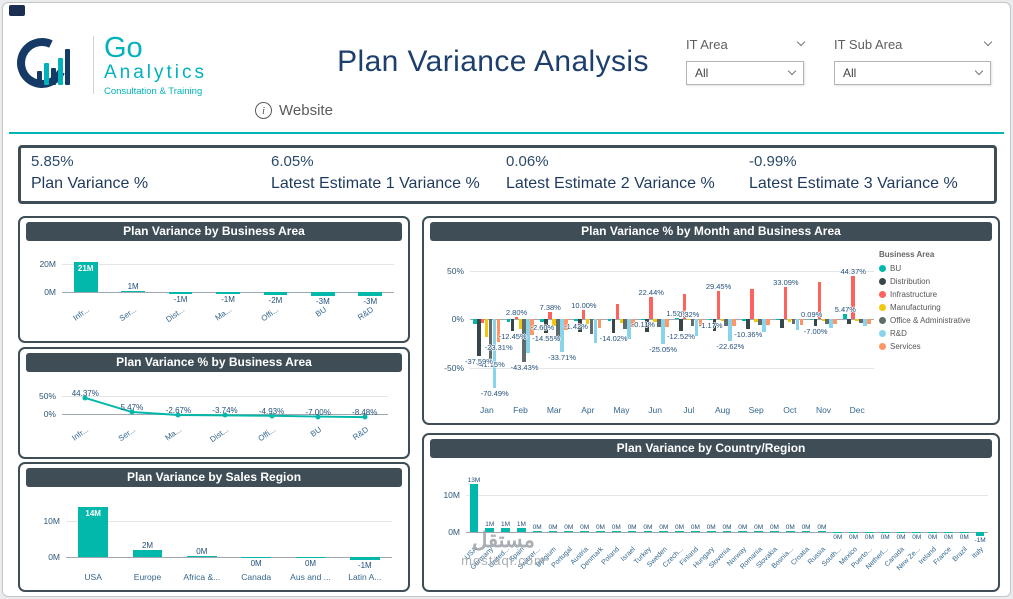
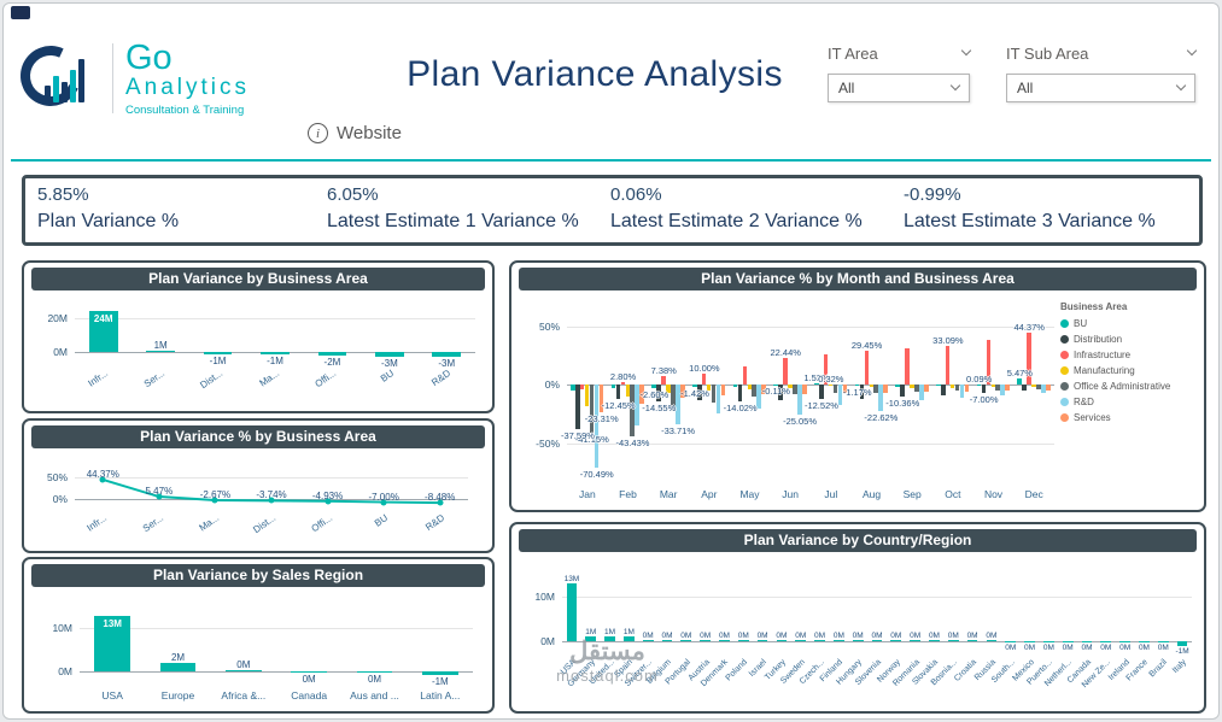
Plan Variance by Business Area/Infr...: 21M -> 24M
Plan Variance by Sales Region/USA: 14M -> 13M
